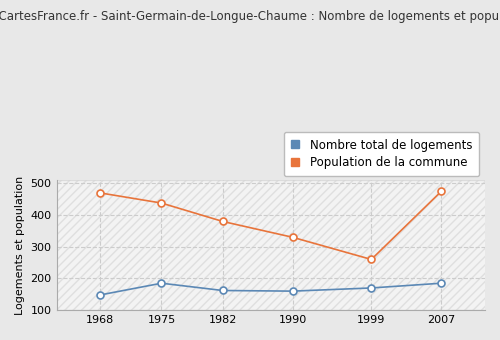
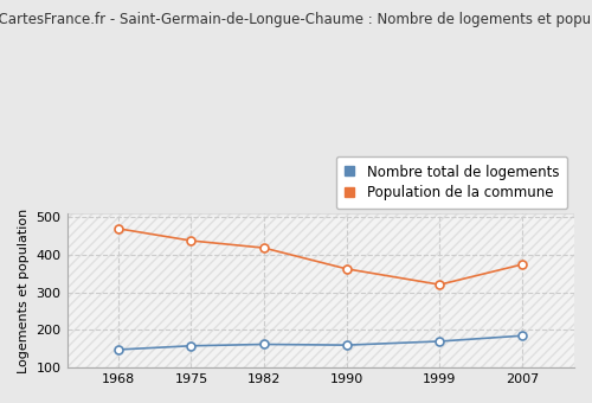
Nombre total de logements/1975: 185 -> 158
Population de la commune/1982: 380 -> 419
Population de la commune/1990: 330 -> 363
Population de la commune/1999: 260 -> 321
Population de la commune/2007: 475 -> 375
